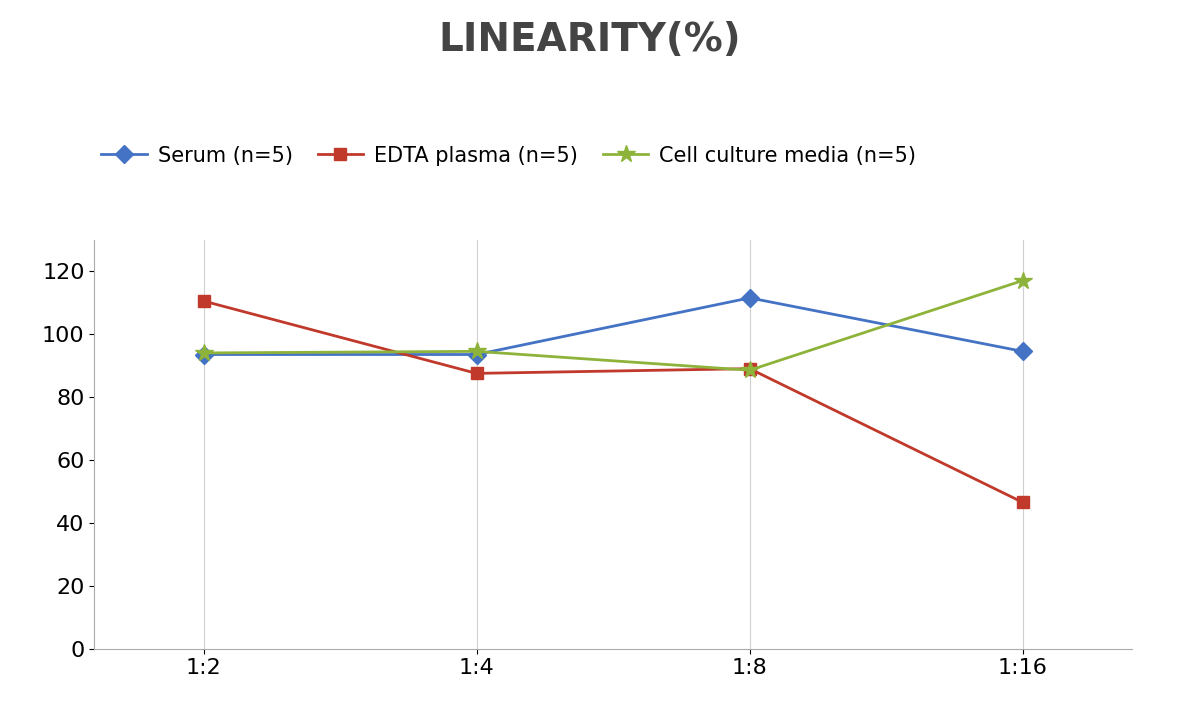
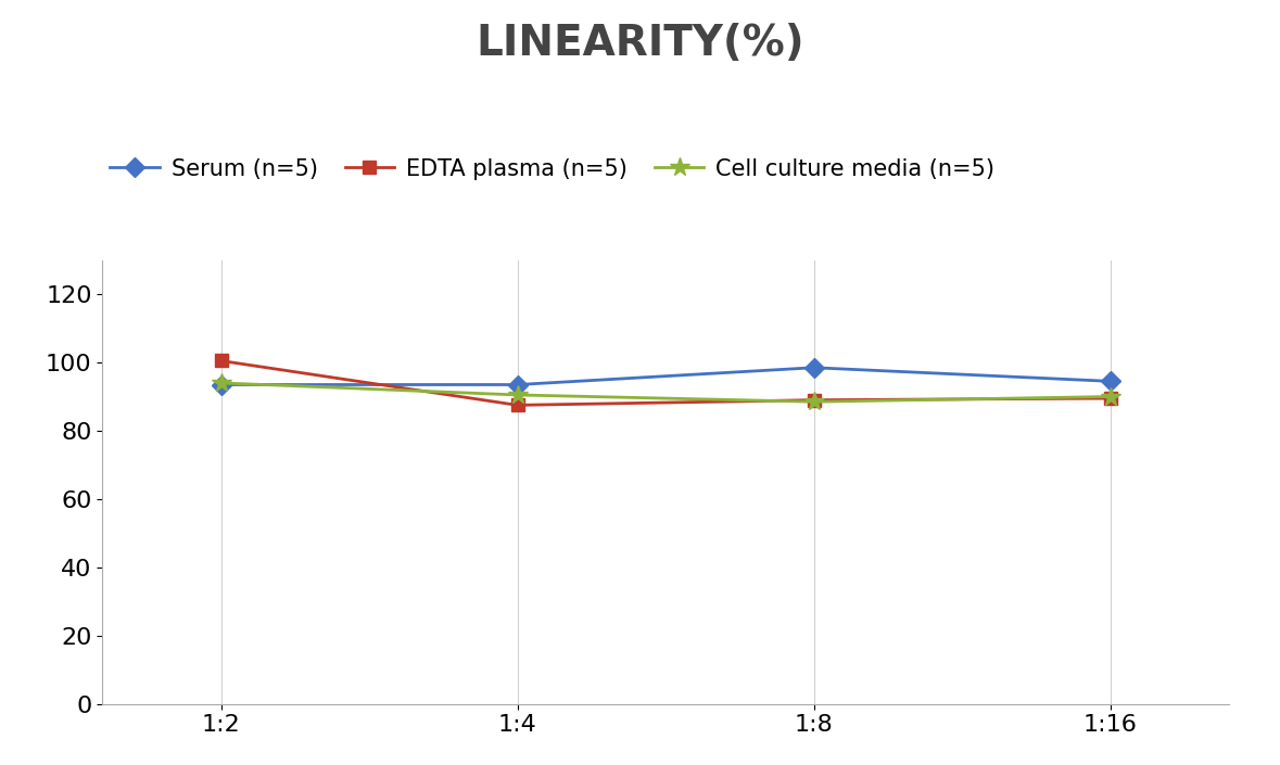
EDTA plasma (n=5)/1:2: 110.5 -> 100.5
Cell culture media (n=5)/1:4: 94.5 -> 90.5
Serum (n=5)/1:8: 111.5 -> 98.5
EDTA plasma (n=5)/1:16: 46.5 -> 89.5
Cell culture media (n=5)/1:16: 117.0 -> 90.0
